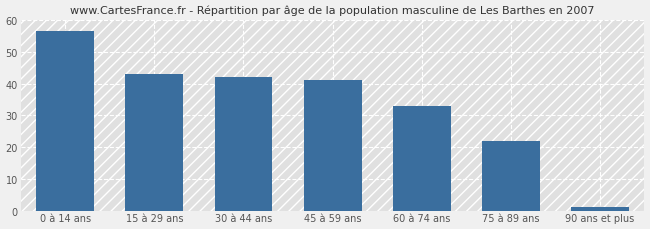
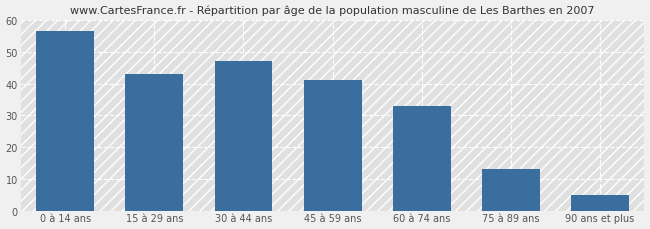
30 à 44 ans: 42.0 -> 47.0
75 à 89 ans: 22.0 -> 13.0
90 ans et plus: 1.0 -> 5.0
